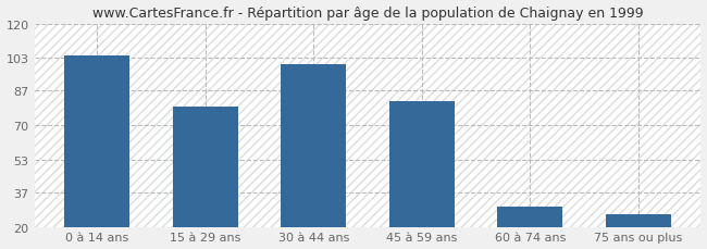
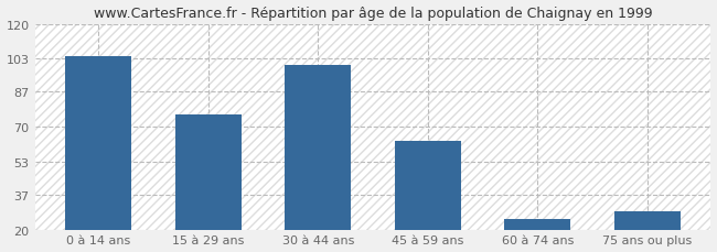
15 à 29 ans: 79 -> 76
45 à 59 ans: 82 -> 63
60 à 74 ans: 30 -> 25
75 ans ou plus: 26 -> 29
